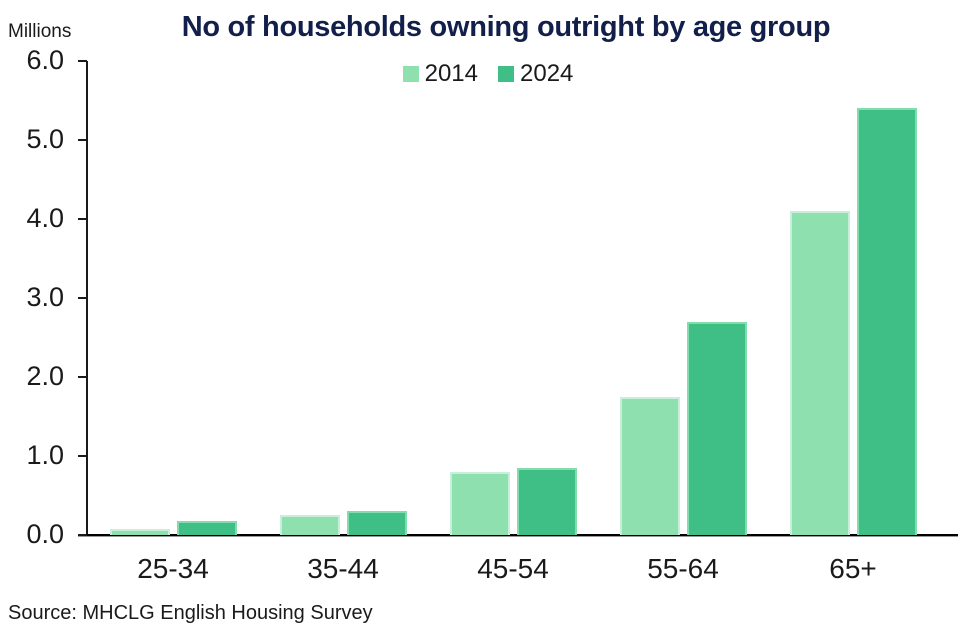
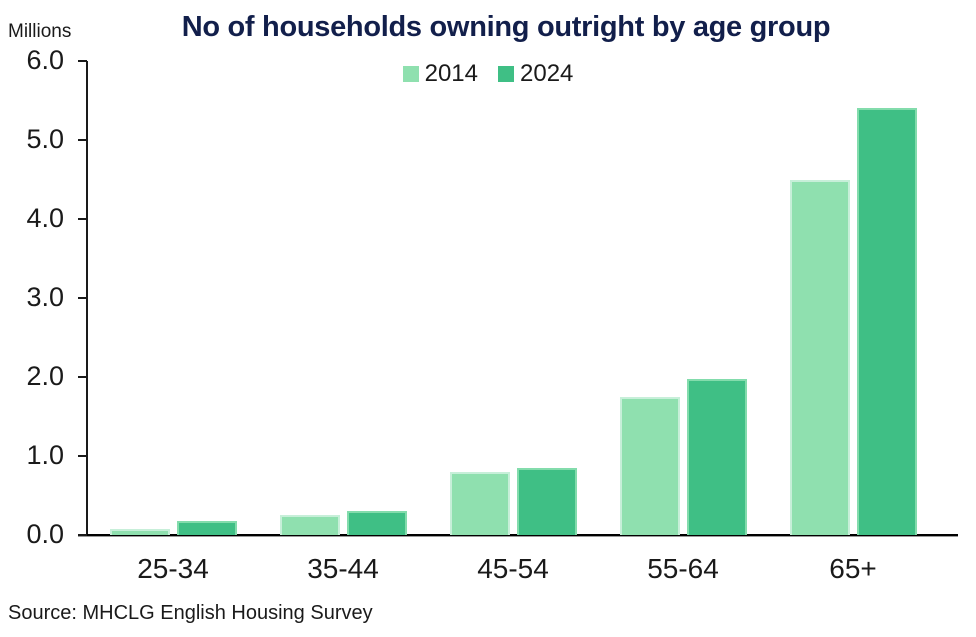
2024/55-64: 2.7 -> 2.0
2014/65+: 4.1 -> 4.5
